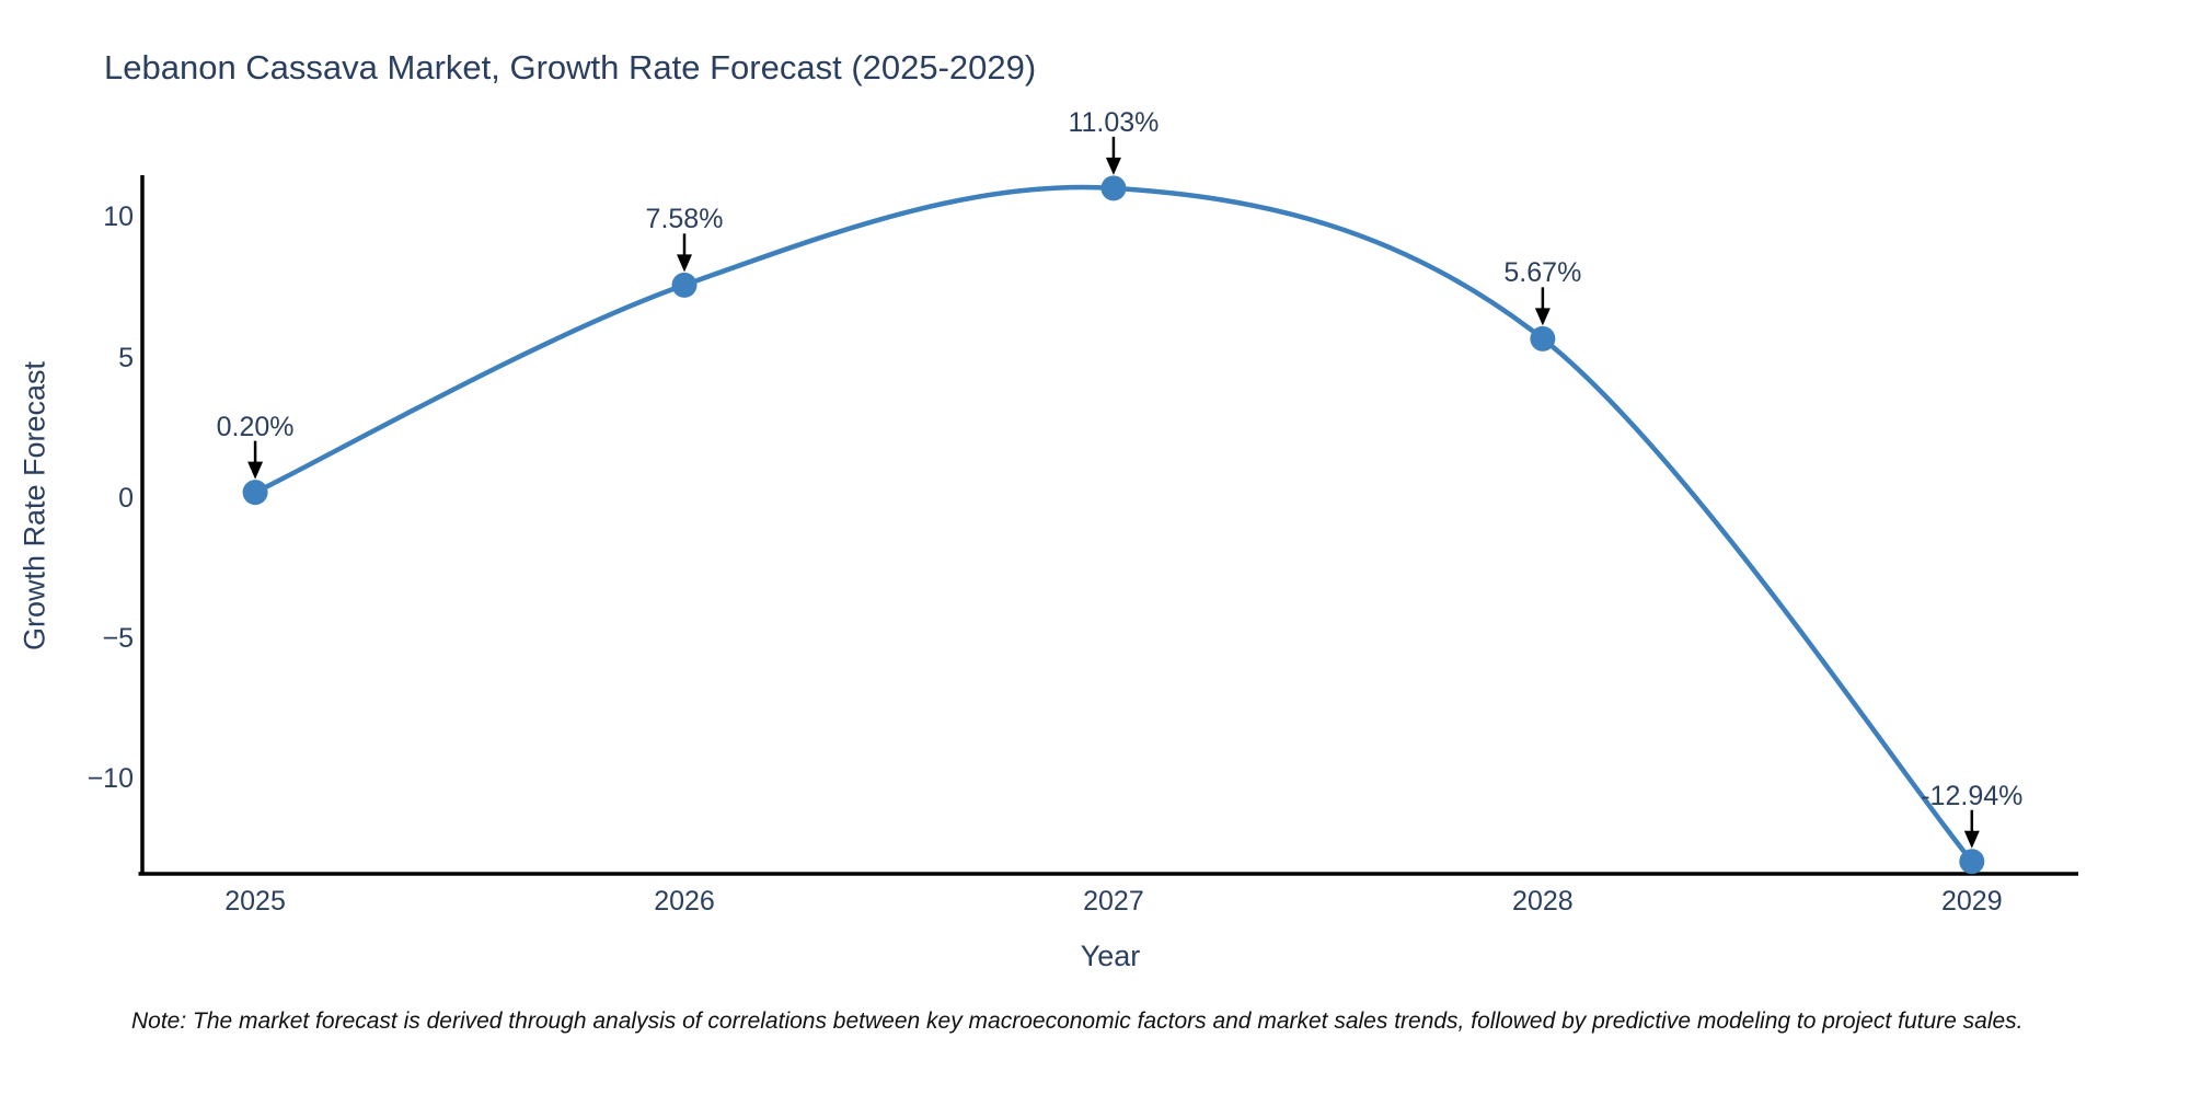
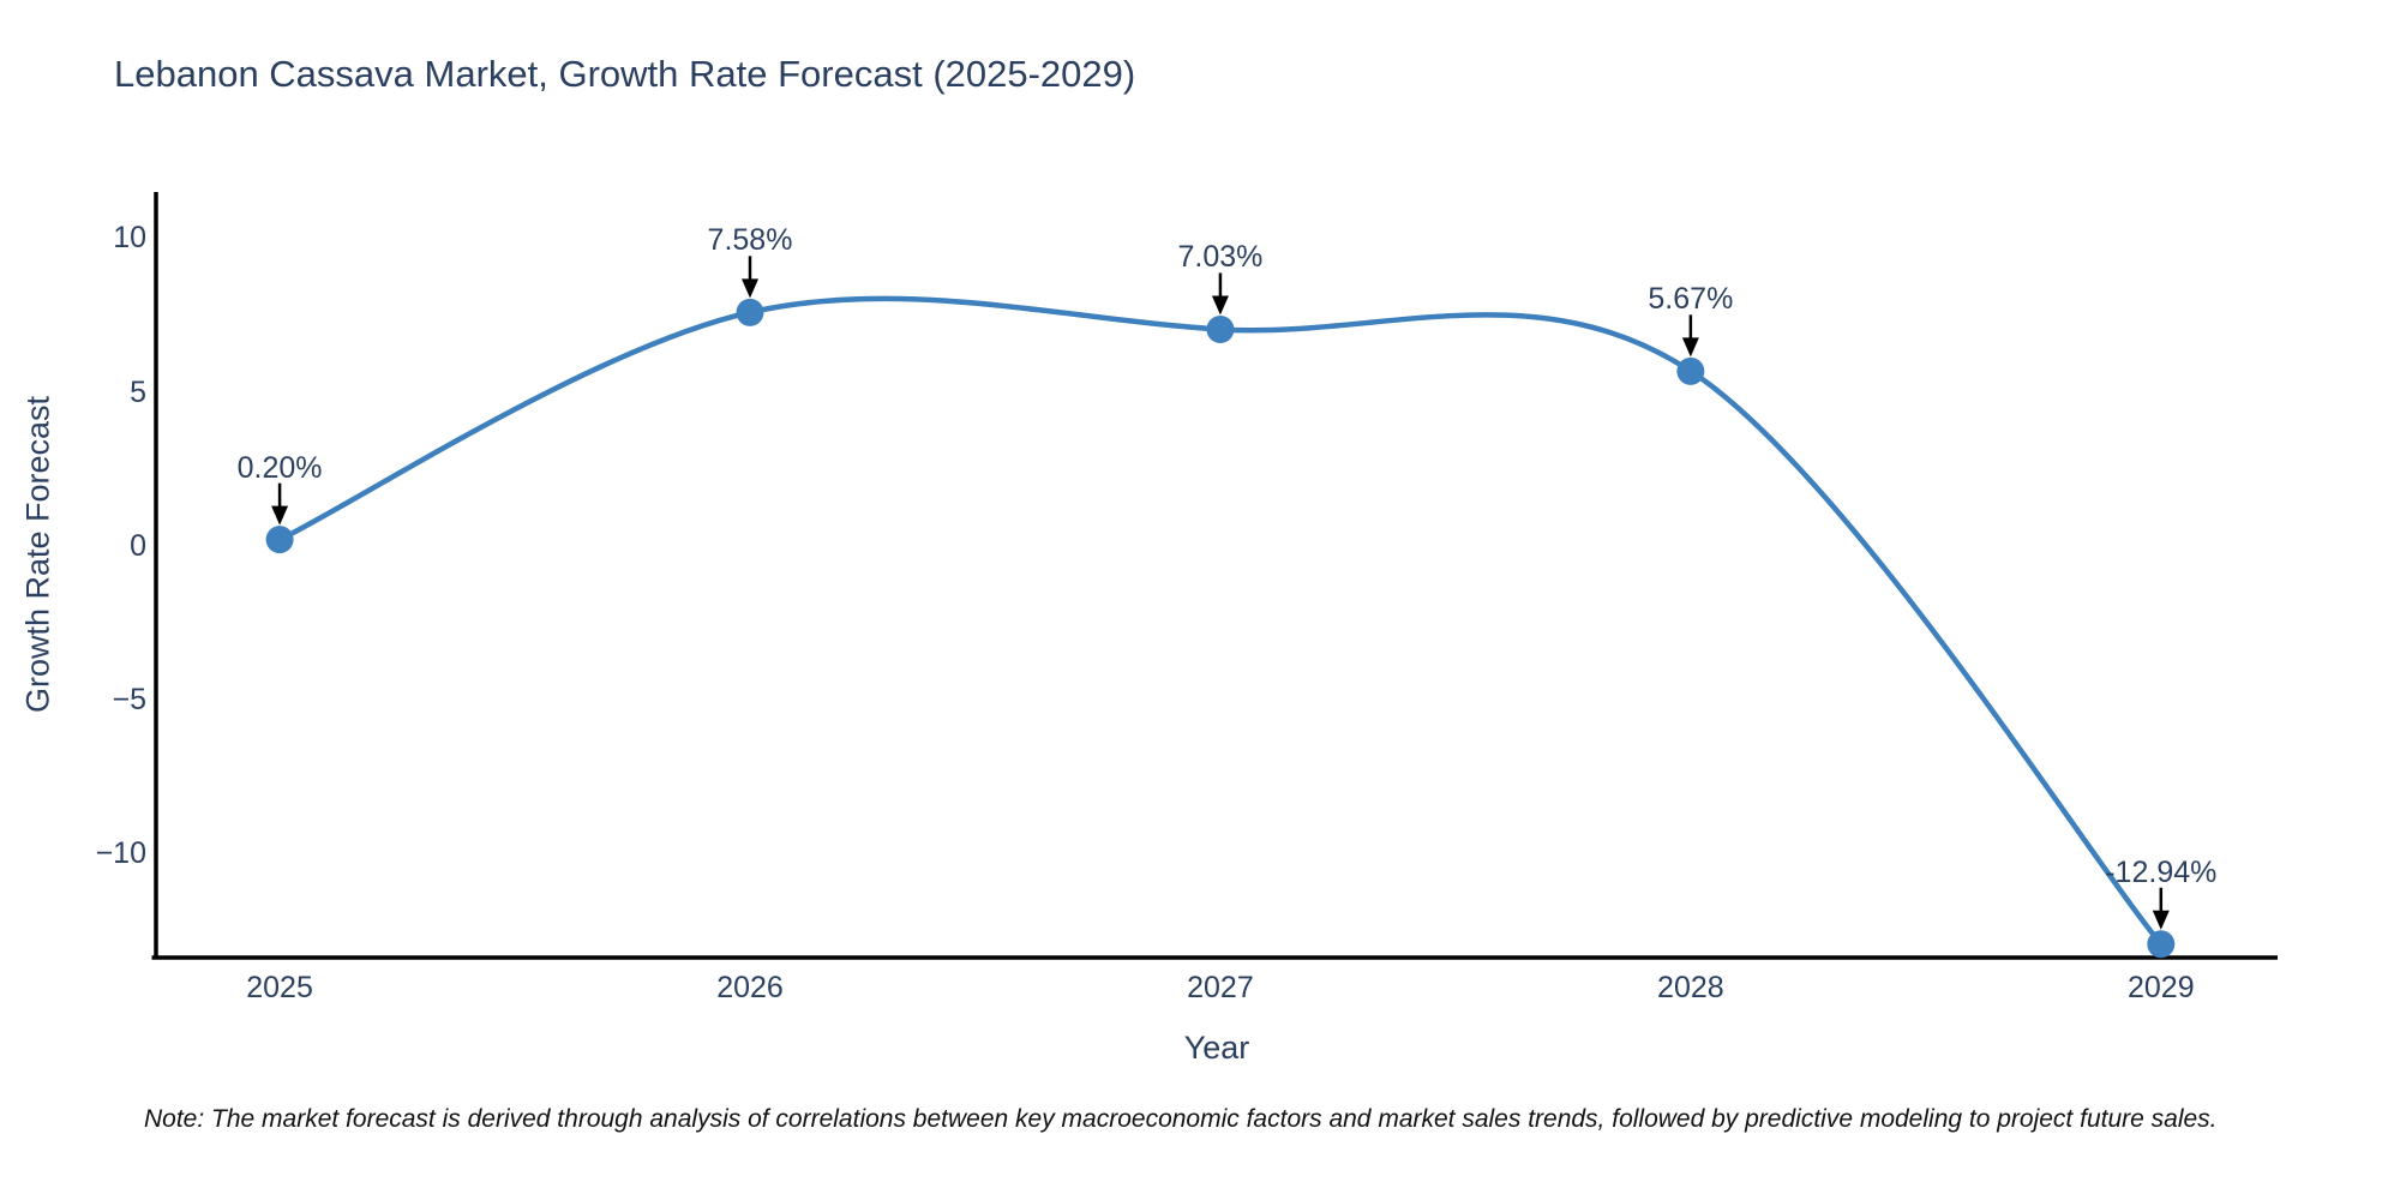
2027: 11.03% -> 7.03%
